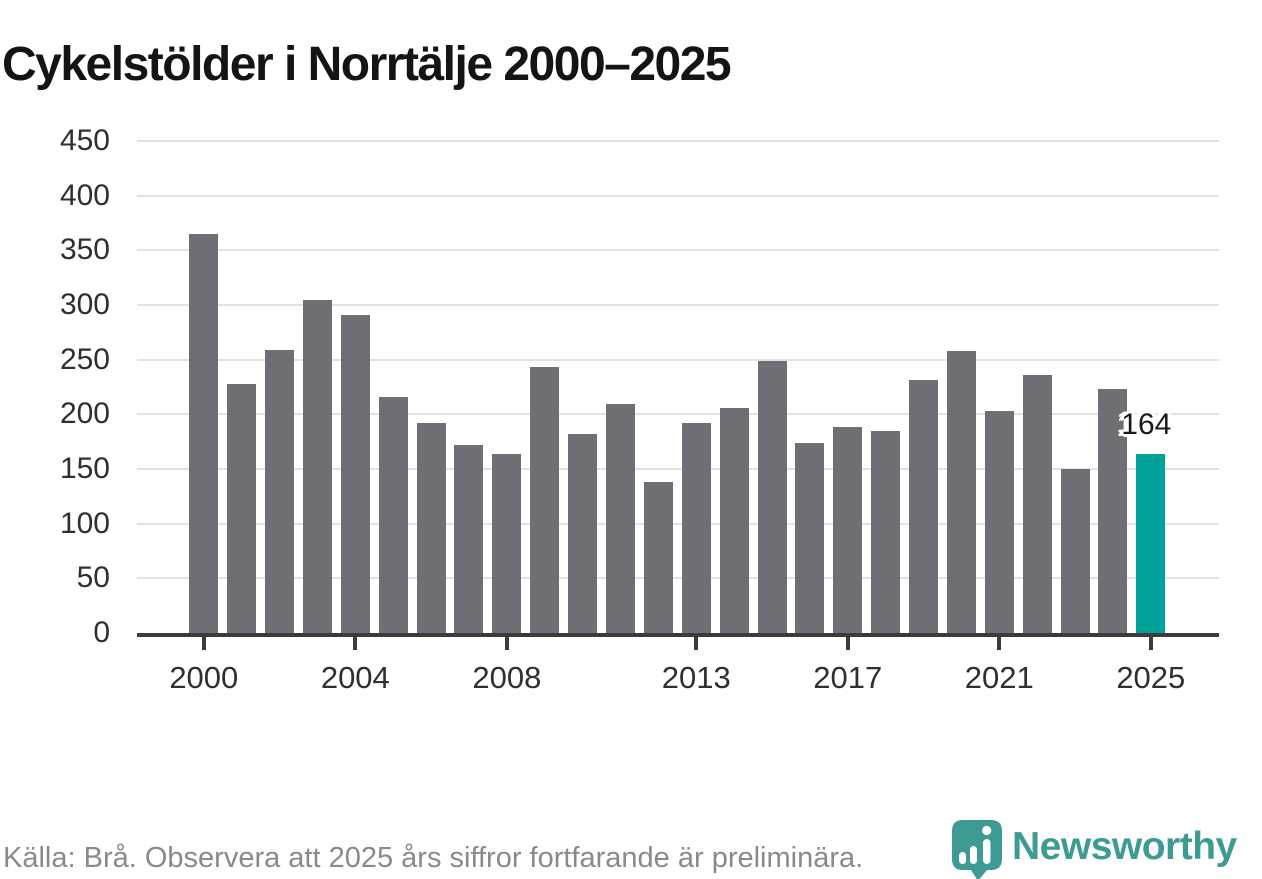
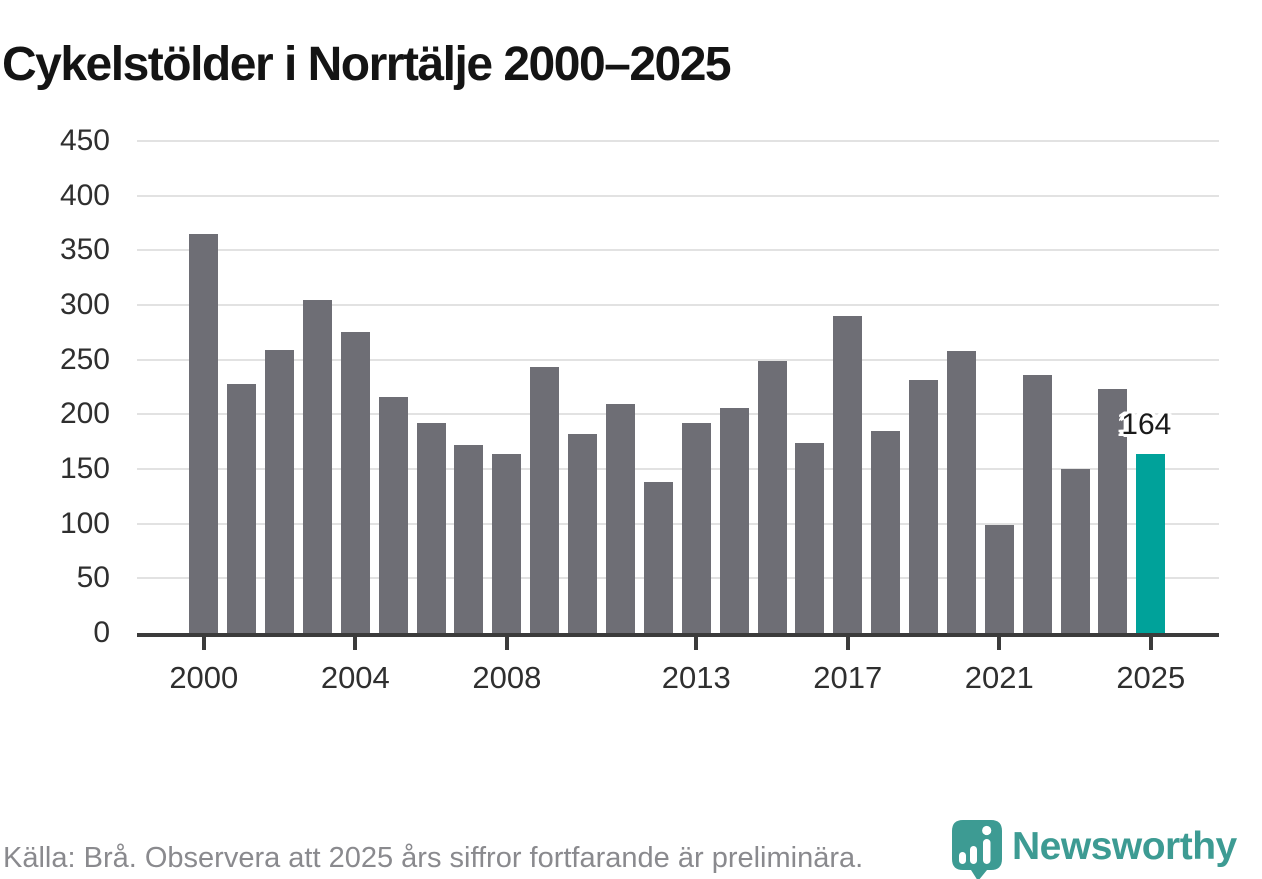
2004: 291 -> 275
2017: 188 -> 290
2021: 203 -> 99
